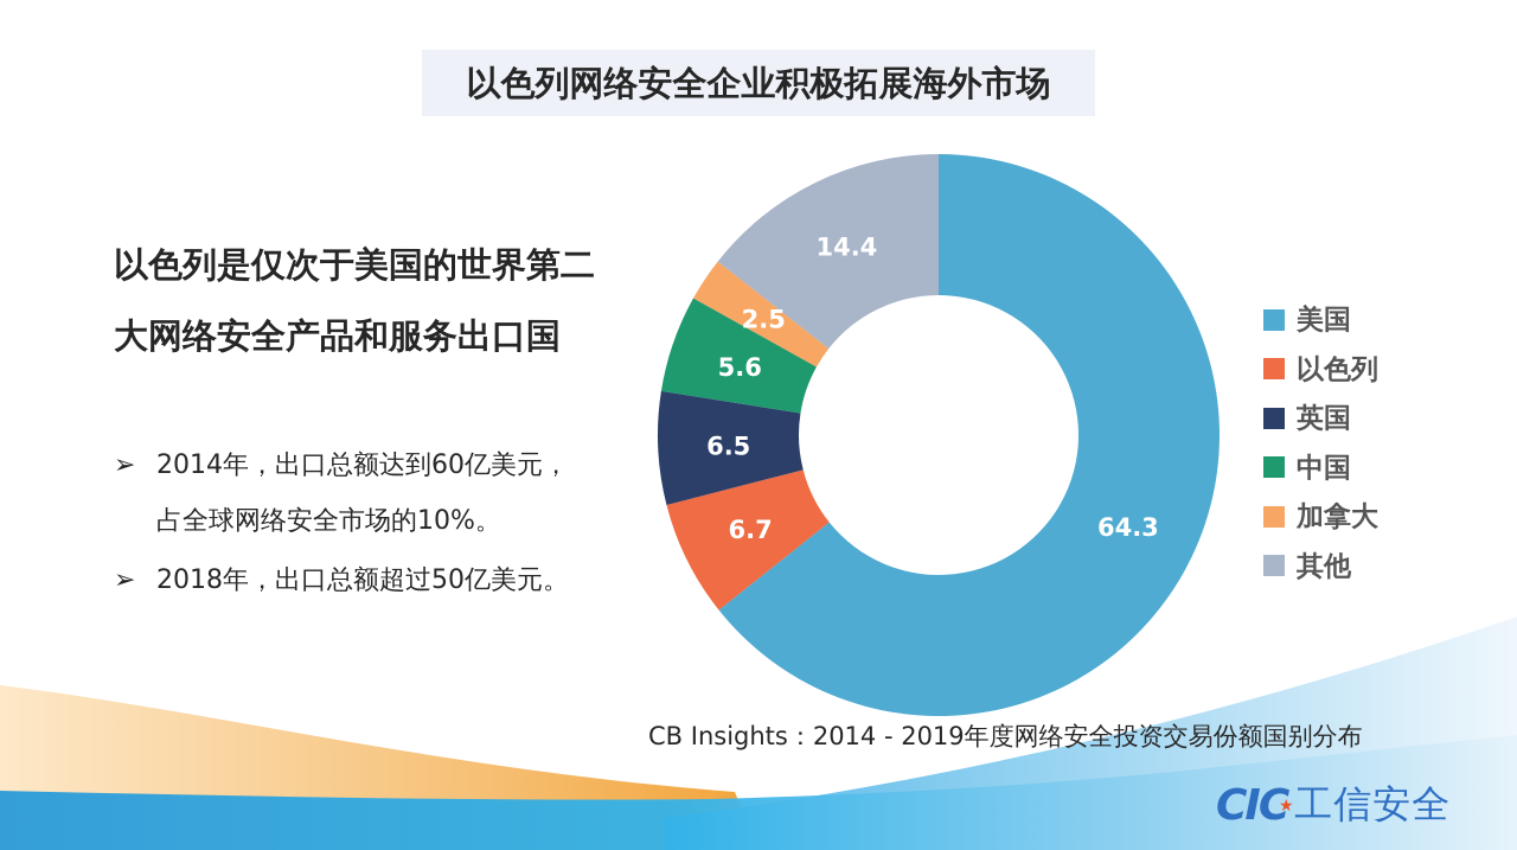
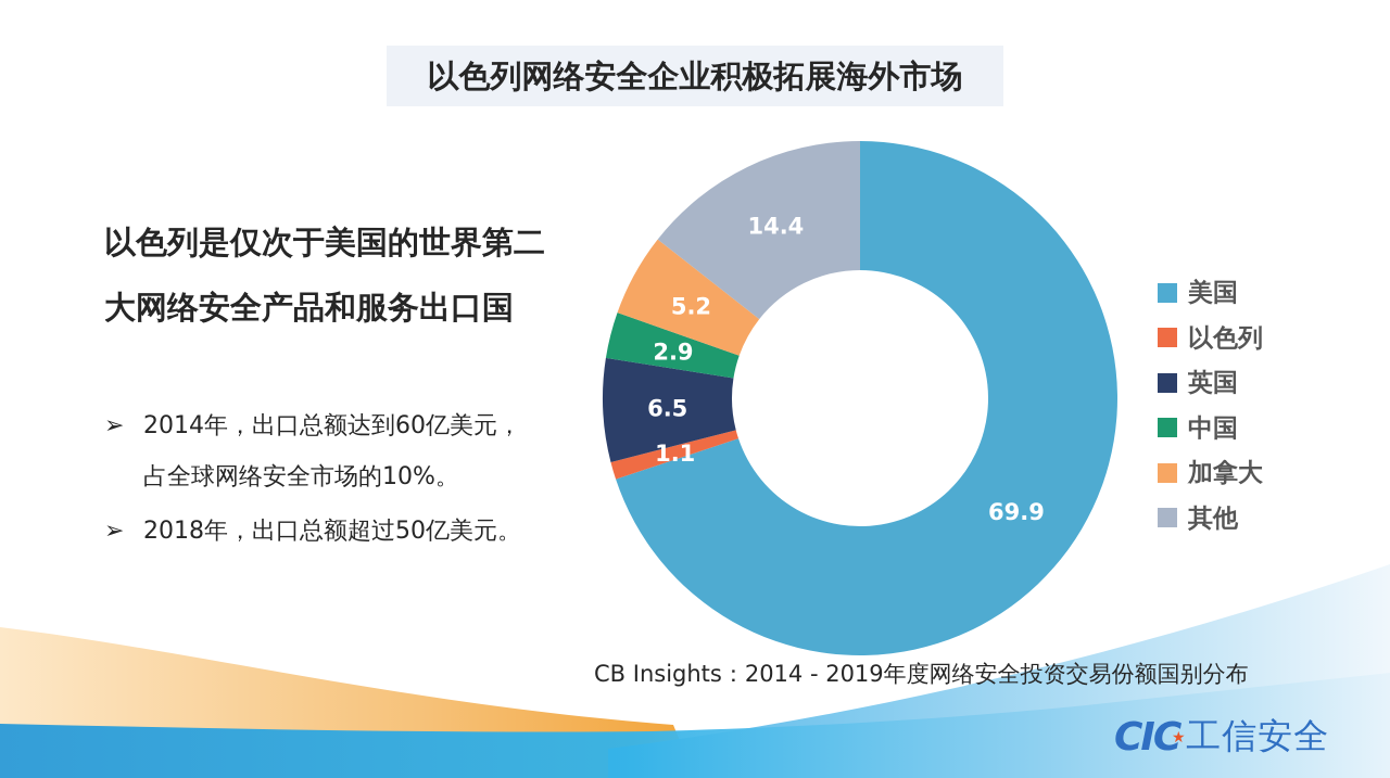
美国: 64.3 -> 69.9
以色列: 6.7 -> 1.1
中国: 5.6 -> 2.9
加拿大: 2.5 -> 5.2
